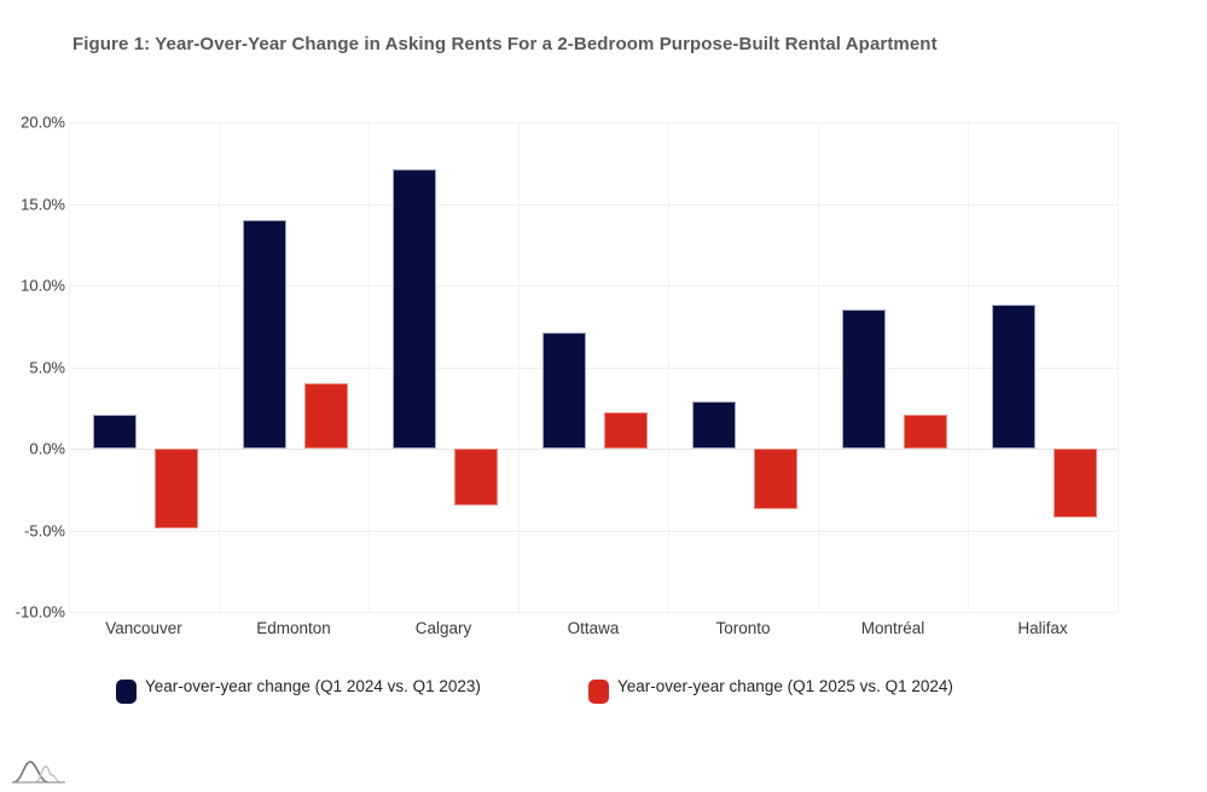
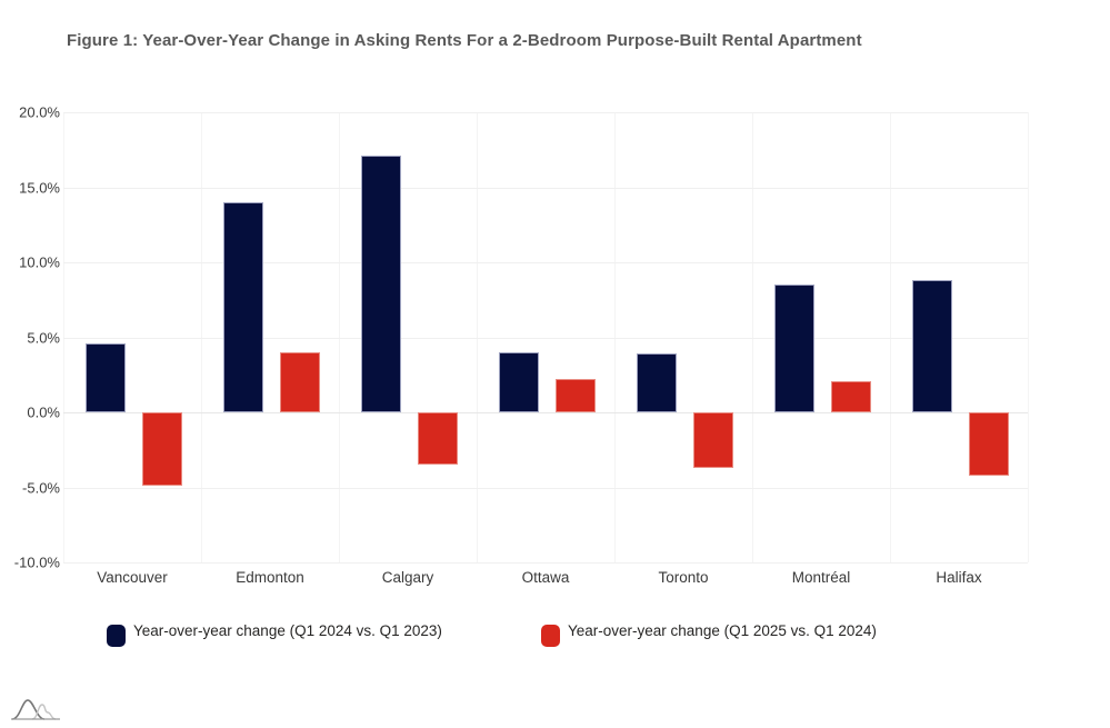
Year-over-year change (Q1 2024 vs. Q1 2023)/Vancouver: 2.1% -> 4.6%
Year-over-year change (Q1 2024 vs. Q1 2023)/Ottawa: 7.1% -> 4.0%
Year-over-year change (Q1 2024 vs. Q1 2023)/Toronto: 2.9% -> 3.9%
